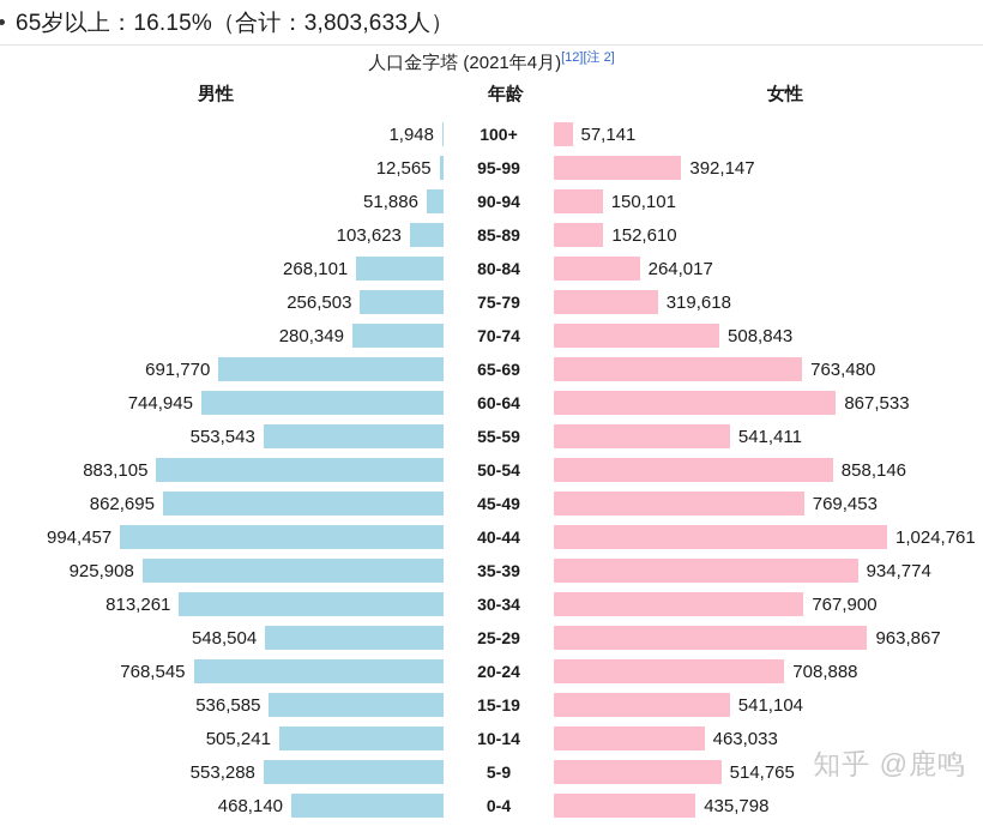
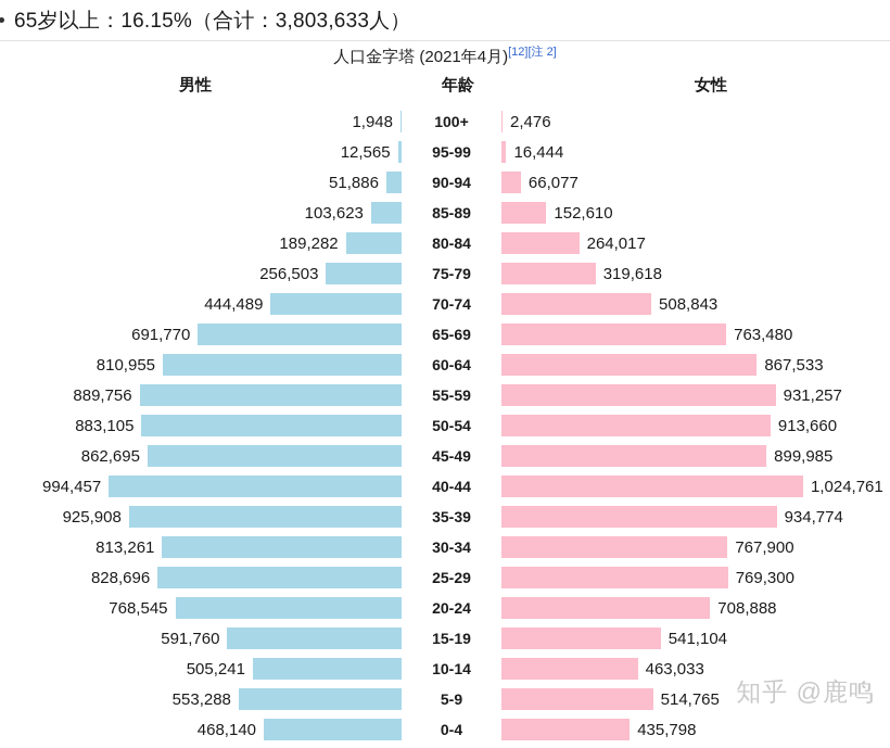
女性/100+: 57,141 -> 2,476
女性/95-99: 392,147 -> 16,444
女性/90-94: 150,101 -> 66,077
男性/80-84: 268,101 -> 189,282
男性/70-74: 280,349 -> 444,489
男性/60-64: 744,945 -> 810,955
男性/55-59: 553,543 -> 889,756
女性/55-59: 541,411 -> 931,257
女性/50-54: 858,146 -> 913,660
女性/45-49: 769,453 -> 899,985
男性/25-29: 548,504 -> 828,696
女性/25-29: 963,867 -> 769,300
男性/15-19: 536,585 -> 591,760
